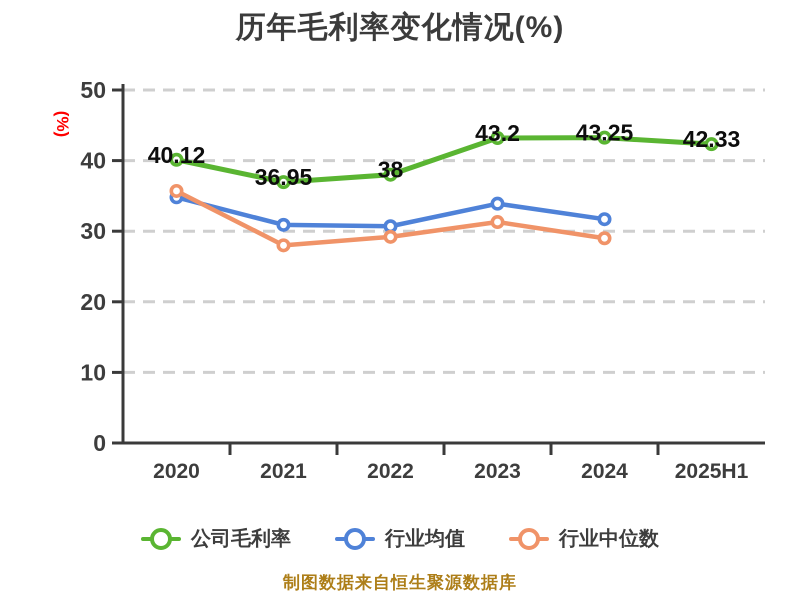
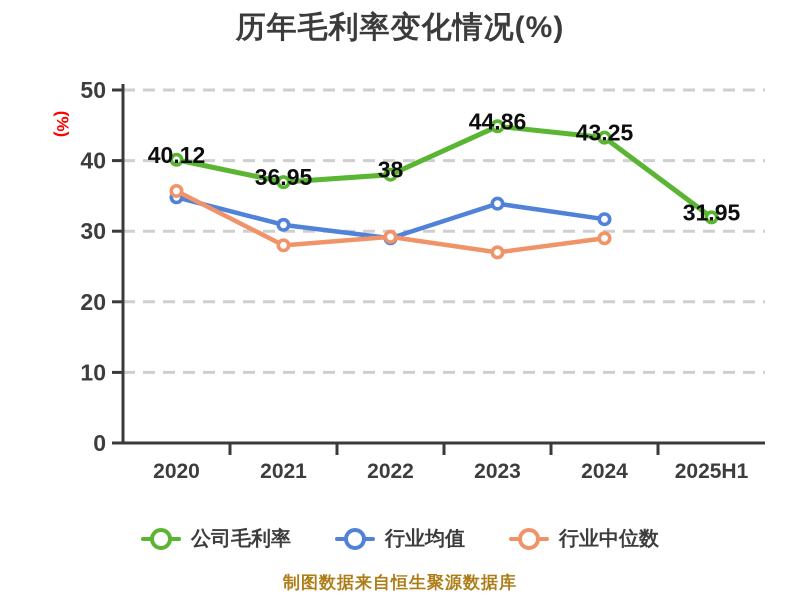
行业均值/2022: 31 -> 29
公司毛利率/2023: 43.2 -> 44.86
行业中位数/2023: 31 -> 27
公司毛利率/2025H1: 42.33 -> 31.95
